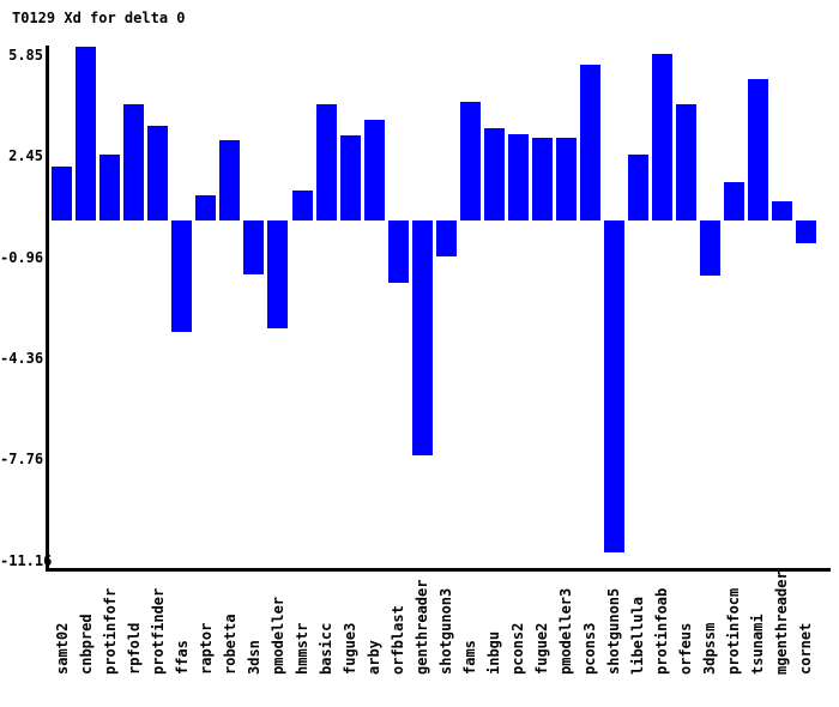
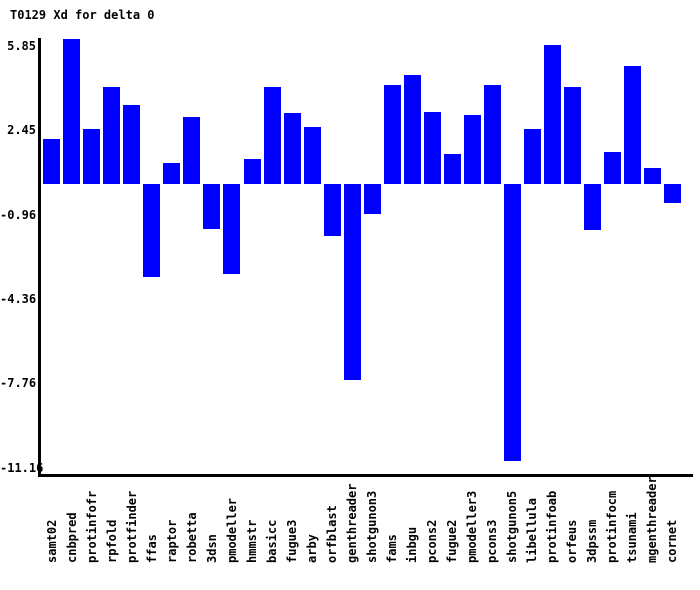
arby: 3.4 -> 2.3
inbgu: 3.1 -> 4.4
fugue2: 2.8 -> 1.2
pcons3: 5.2 -> 4.0
